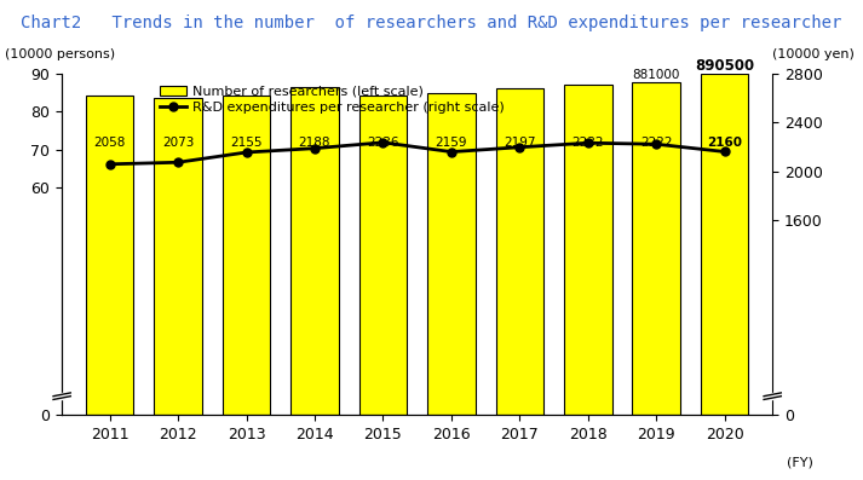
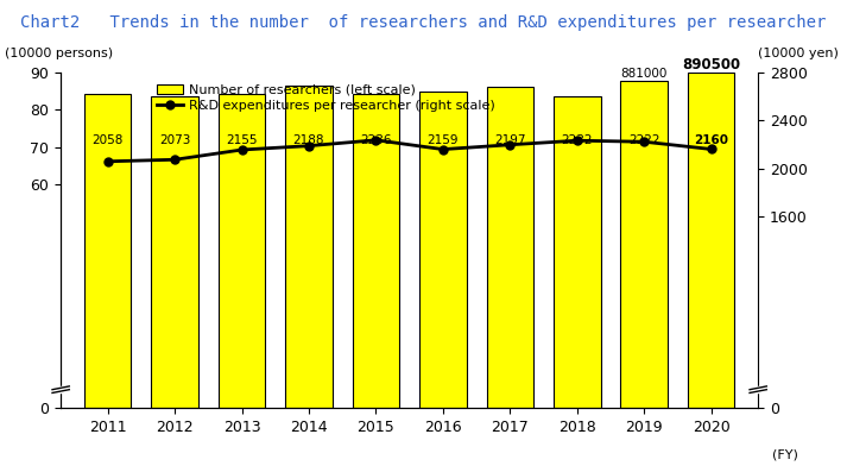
Number of researchers (left scale)/2018: 87.1 -> 83.5
